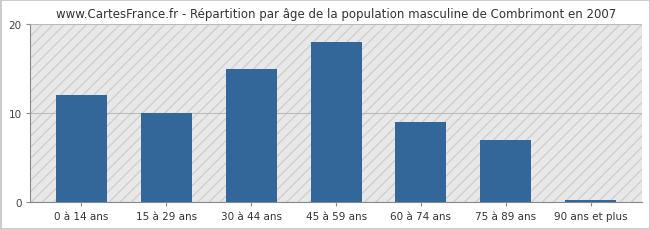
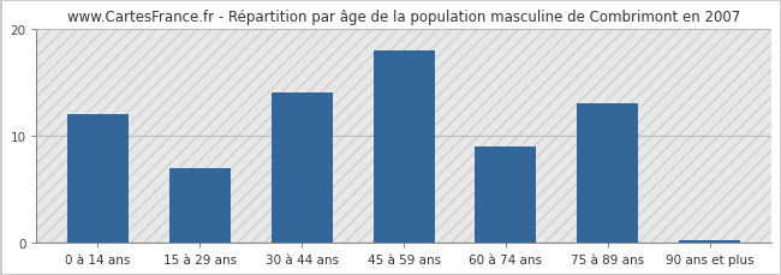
15 à 29 ans: 10.0 -> 7.0
30 à 44 ans: 15.0 -> 14.0
75 à 89 ans: 7.0 -> 13.0
